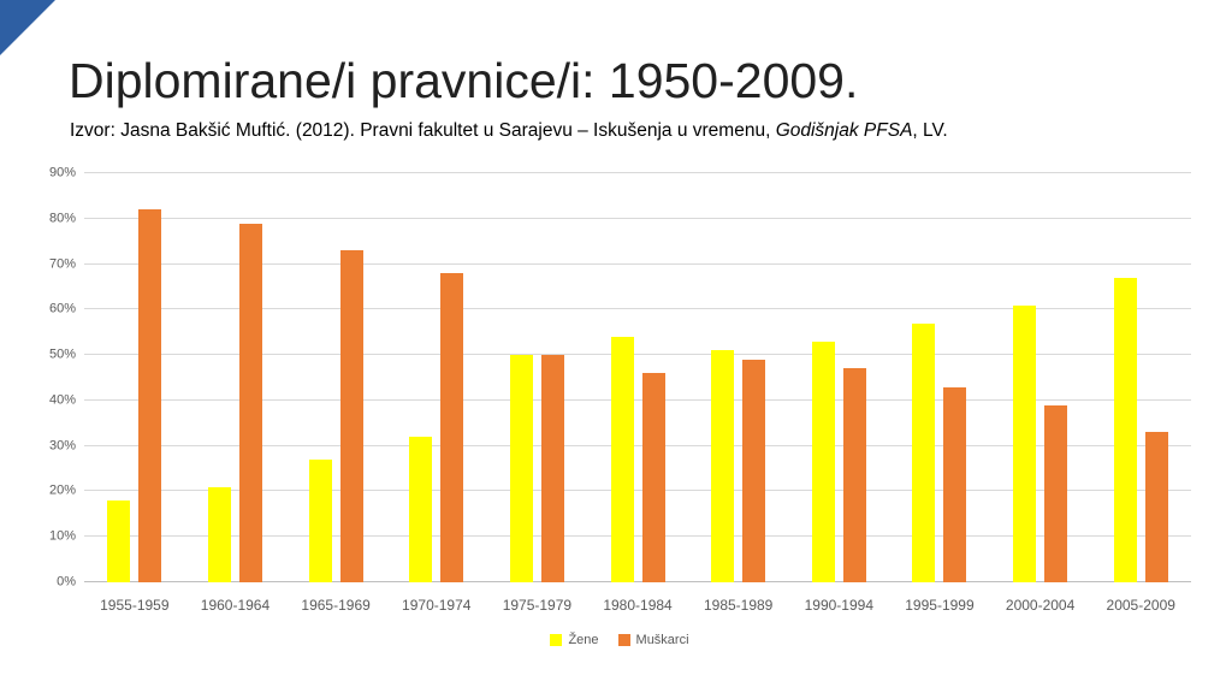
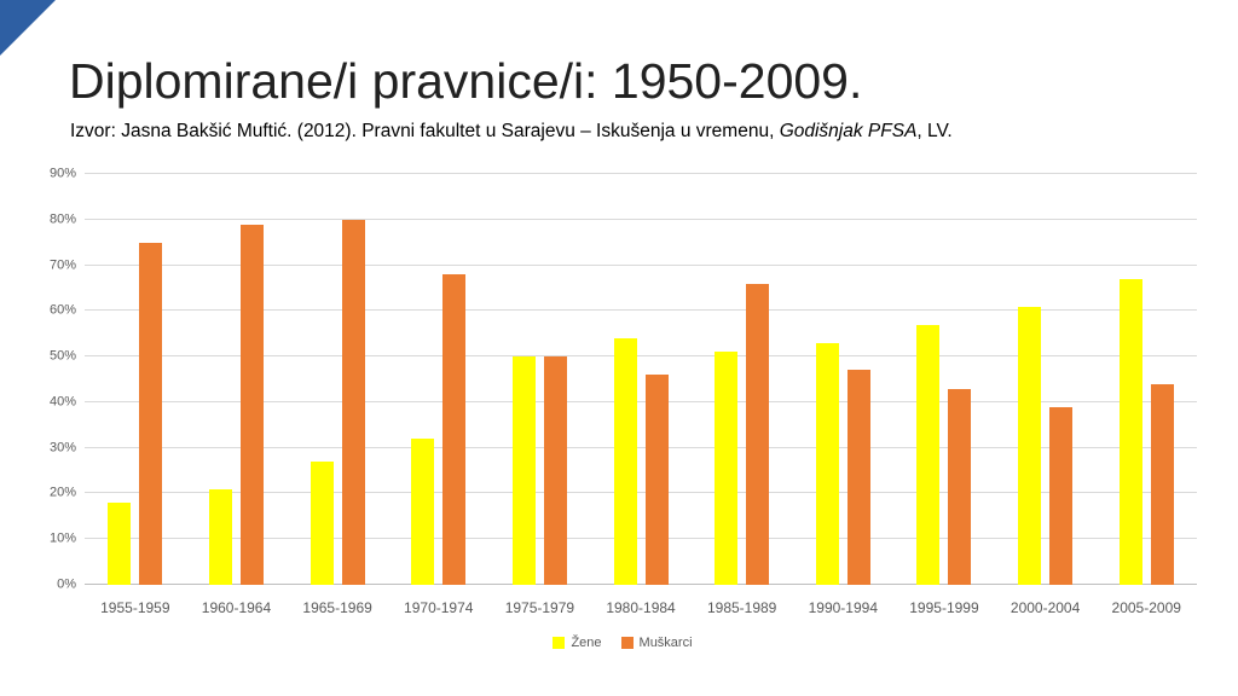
Muškarci/1955-1959: 82% -> 75%
Muškarci/1965-1969: 73% -> 80%
Muškarci/1985-1989: 49% -> 66%
Muškarci/2005-2009: 33% -> 44%
